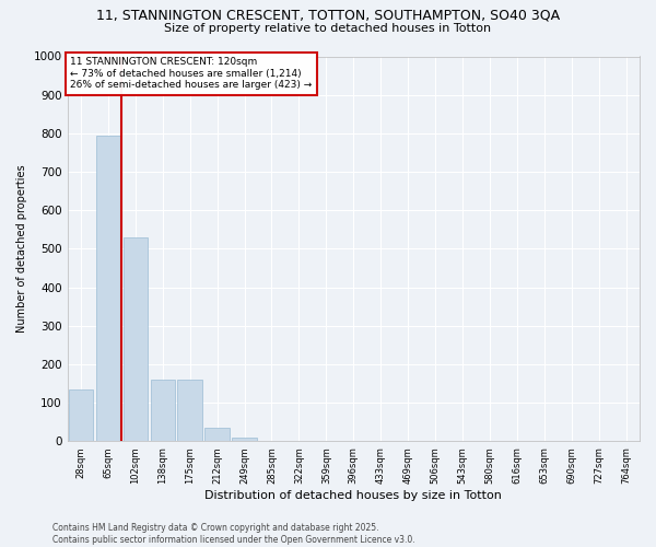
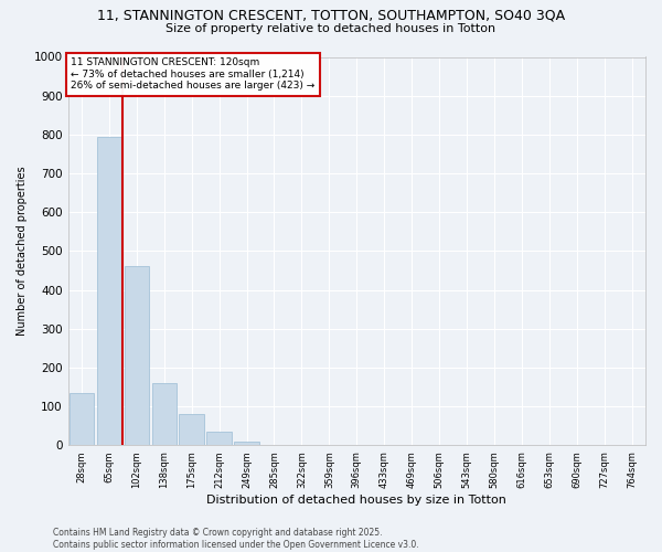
102sqm: 530 -> 460
175sqm: 160 -> 80
